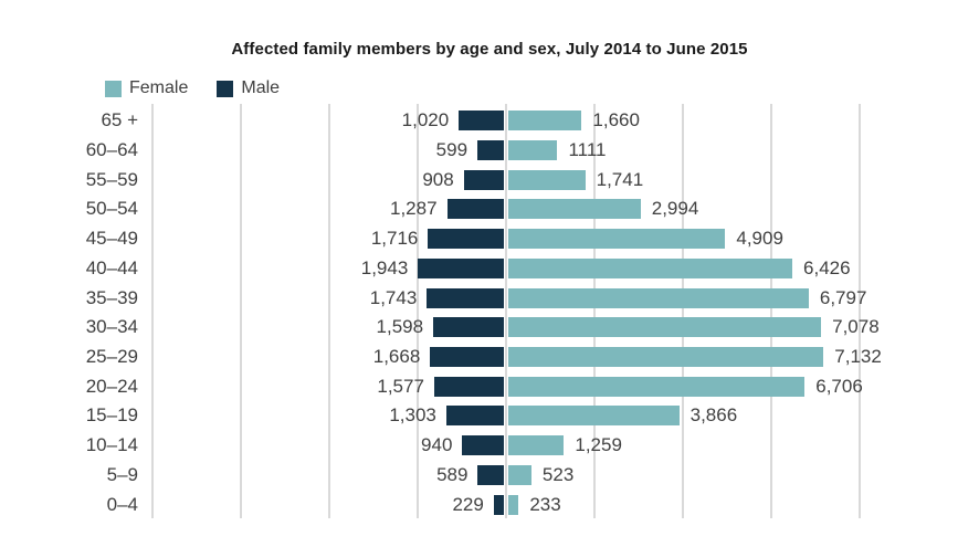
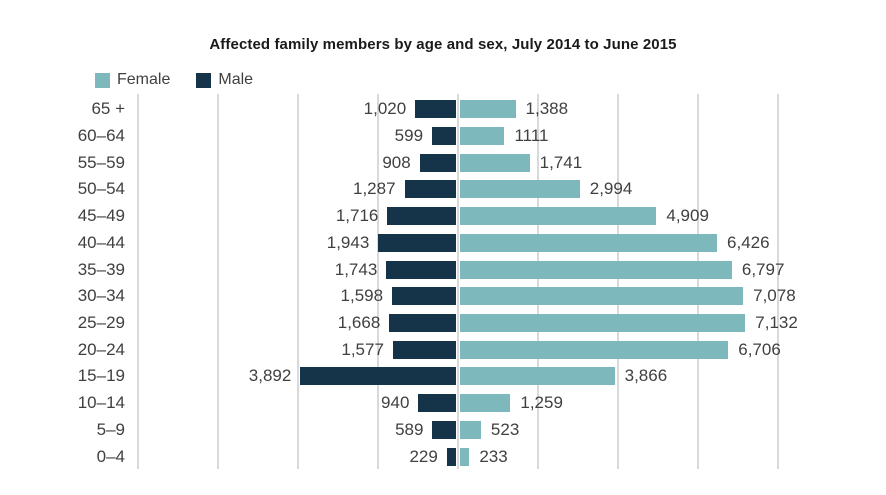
Female/65 +: 1,660 -> 1,388
Male/15–19: 1,303 -> 3,892
